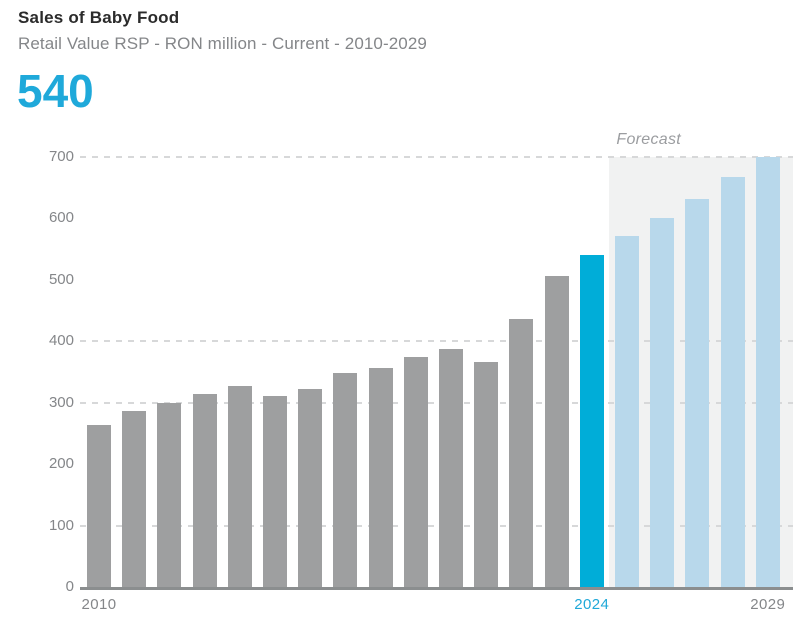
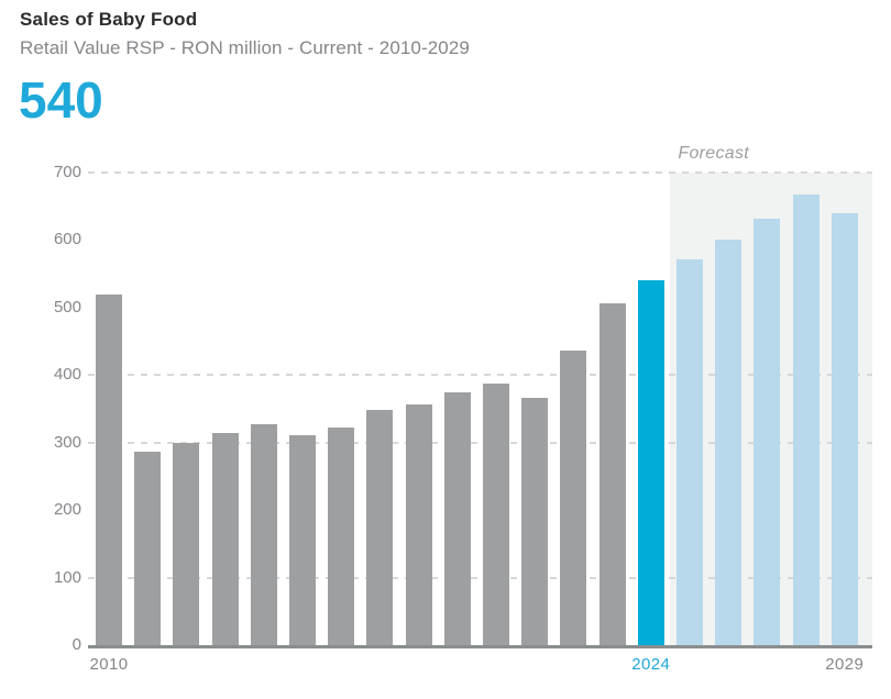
2010: 260 -> 520
2029: 700 -> 640
